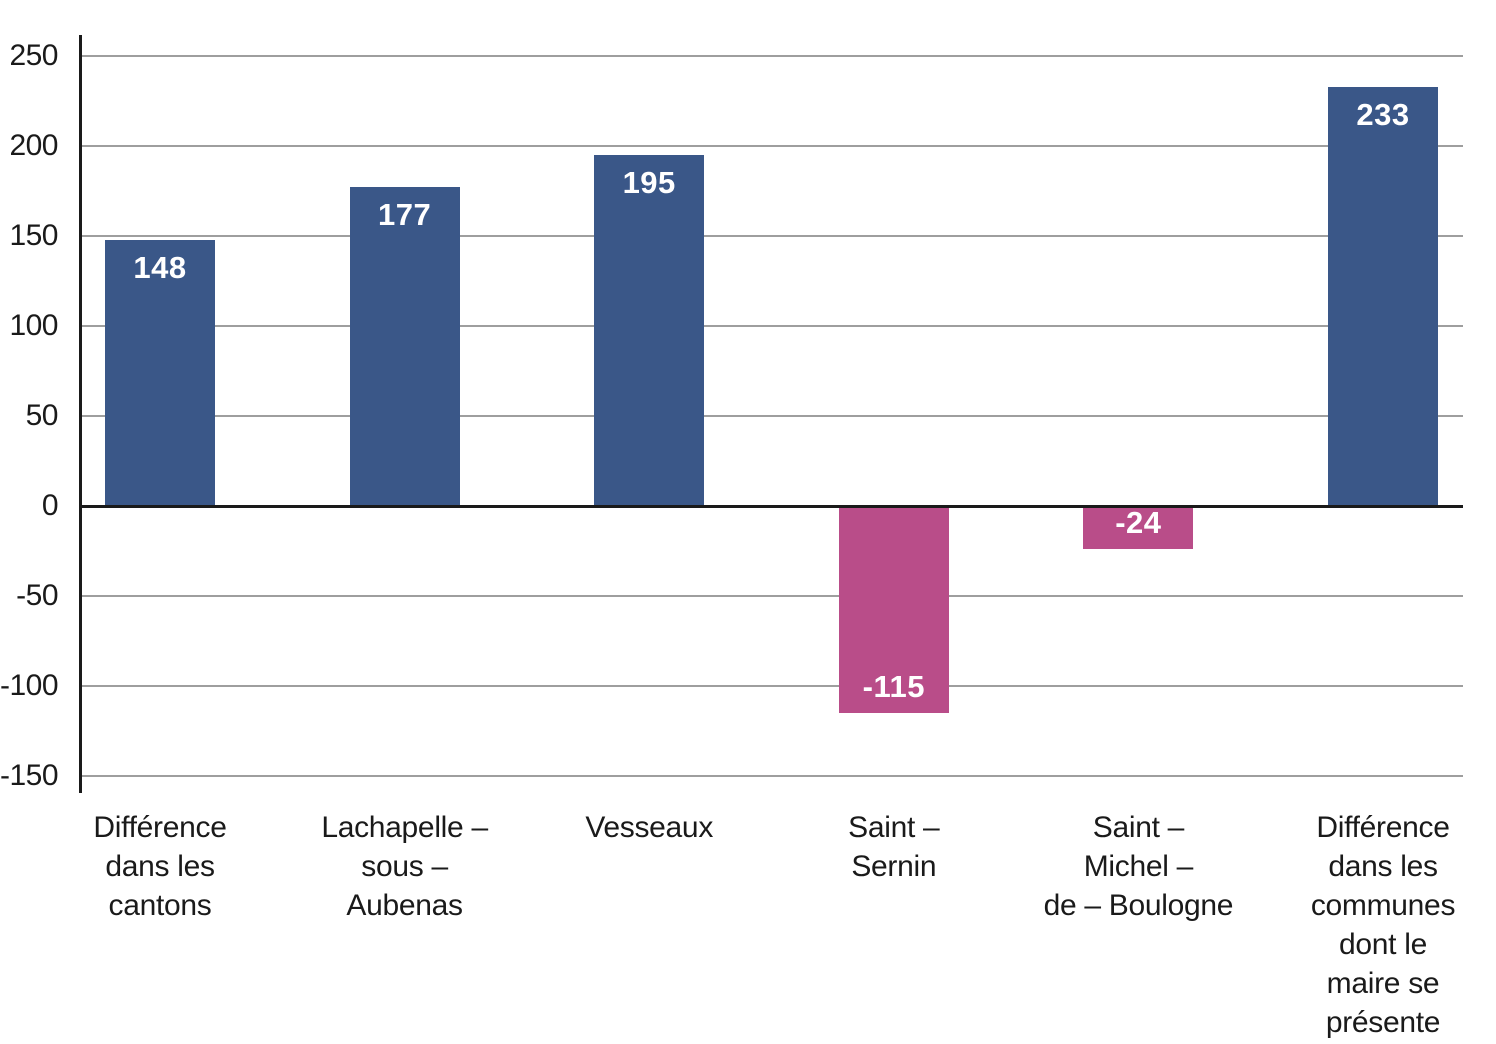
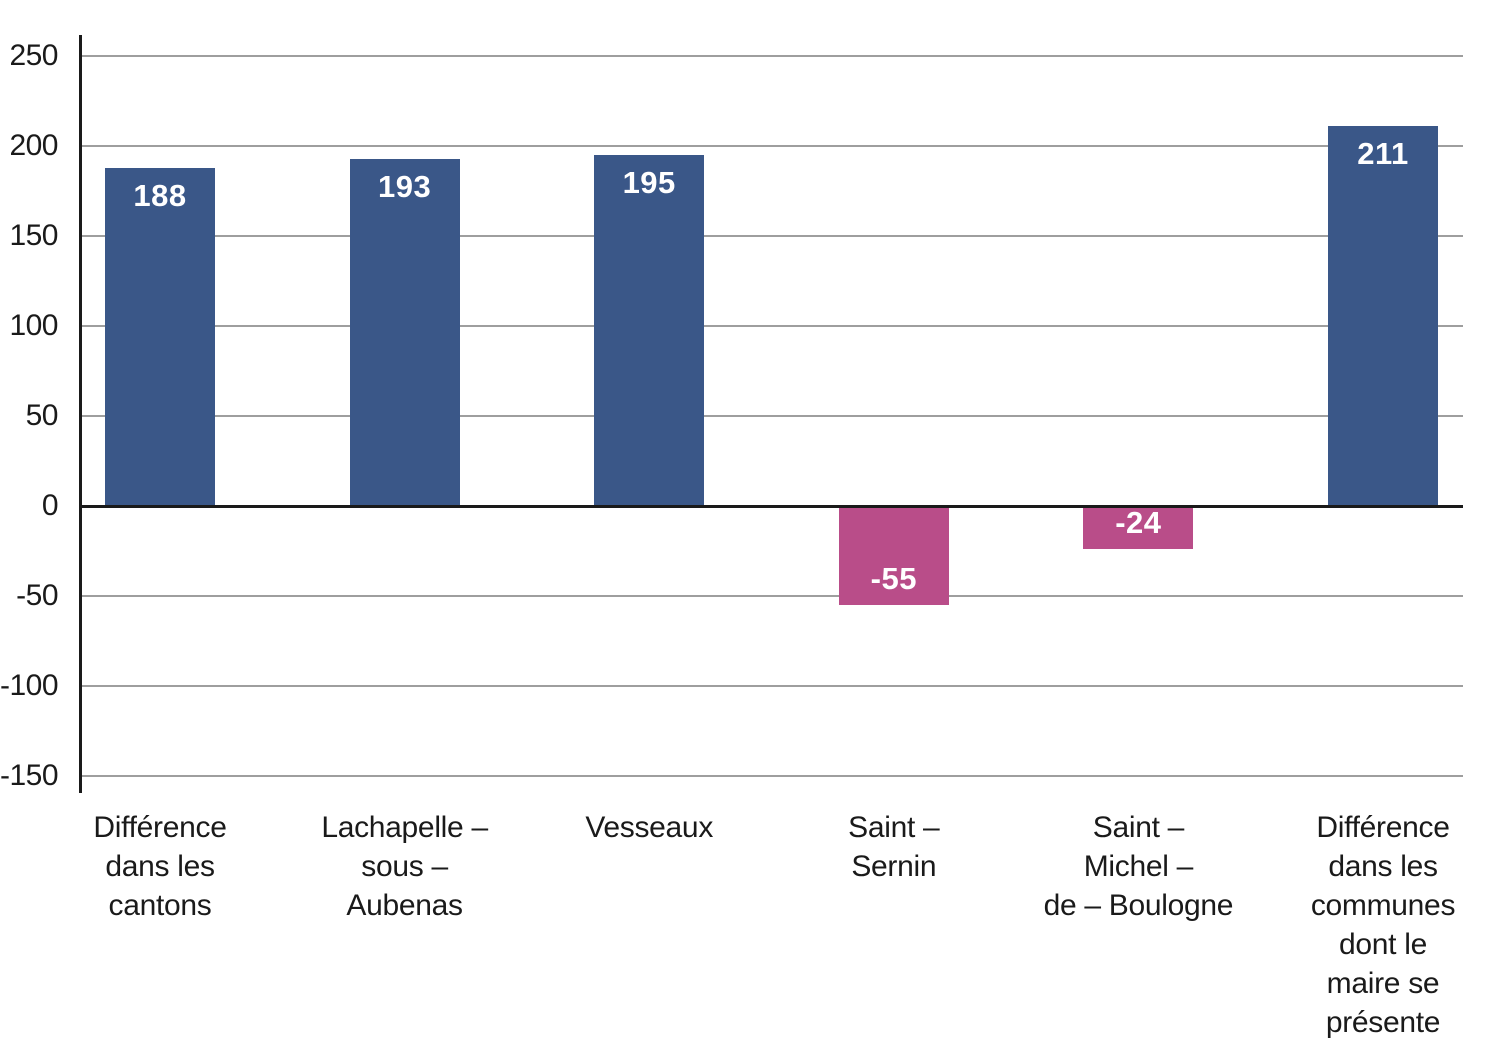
Différence dans les cantons: 148 -> 188
Lachapelle – sous – Aubenas: 177 -> 193
Saint – Sernin: -115 -> -55
Différence dans les communes dont le maire se présente: 233 -> 211
